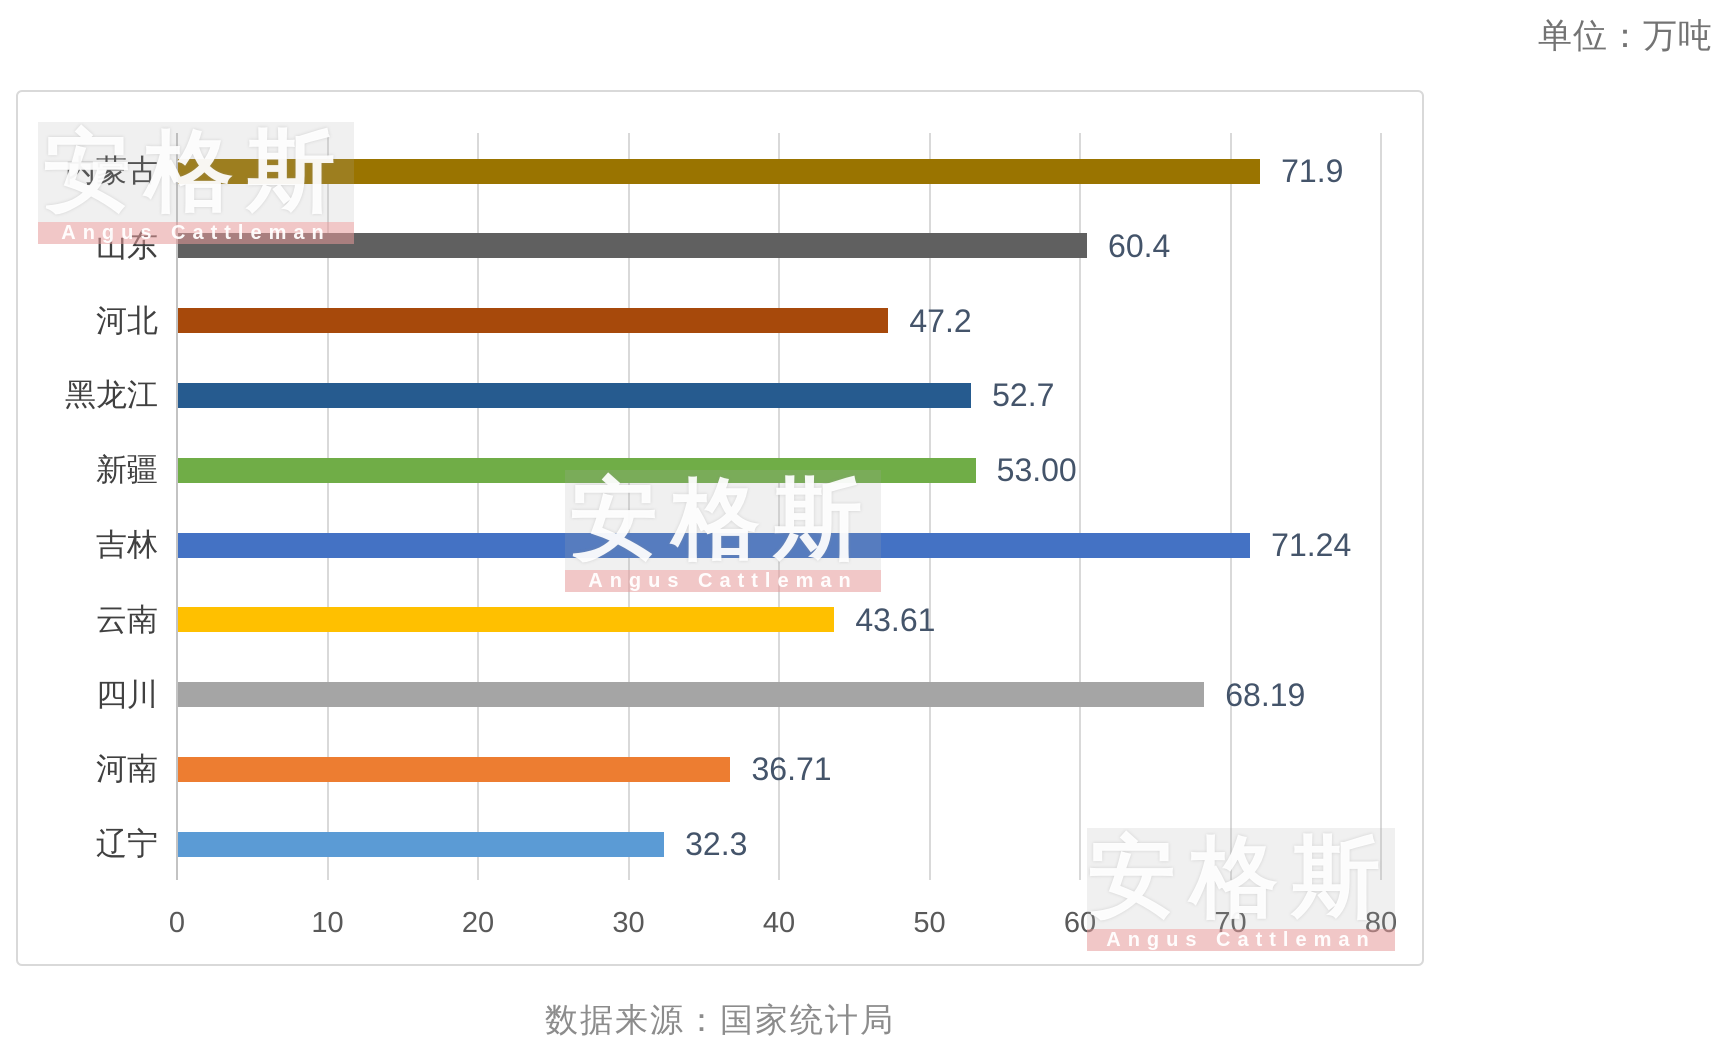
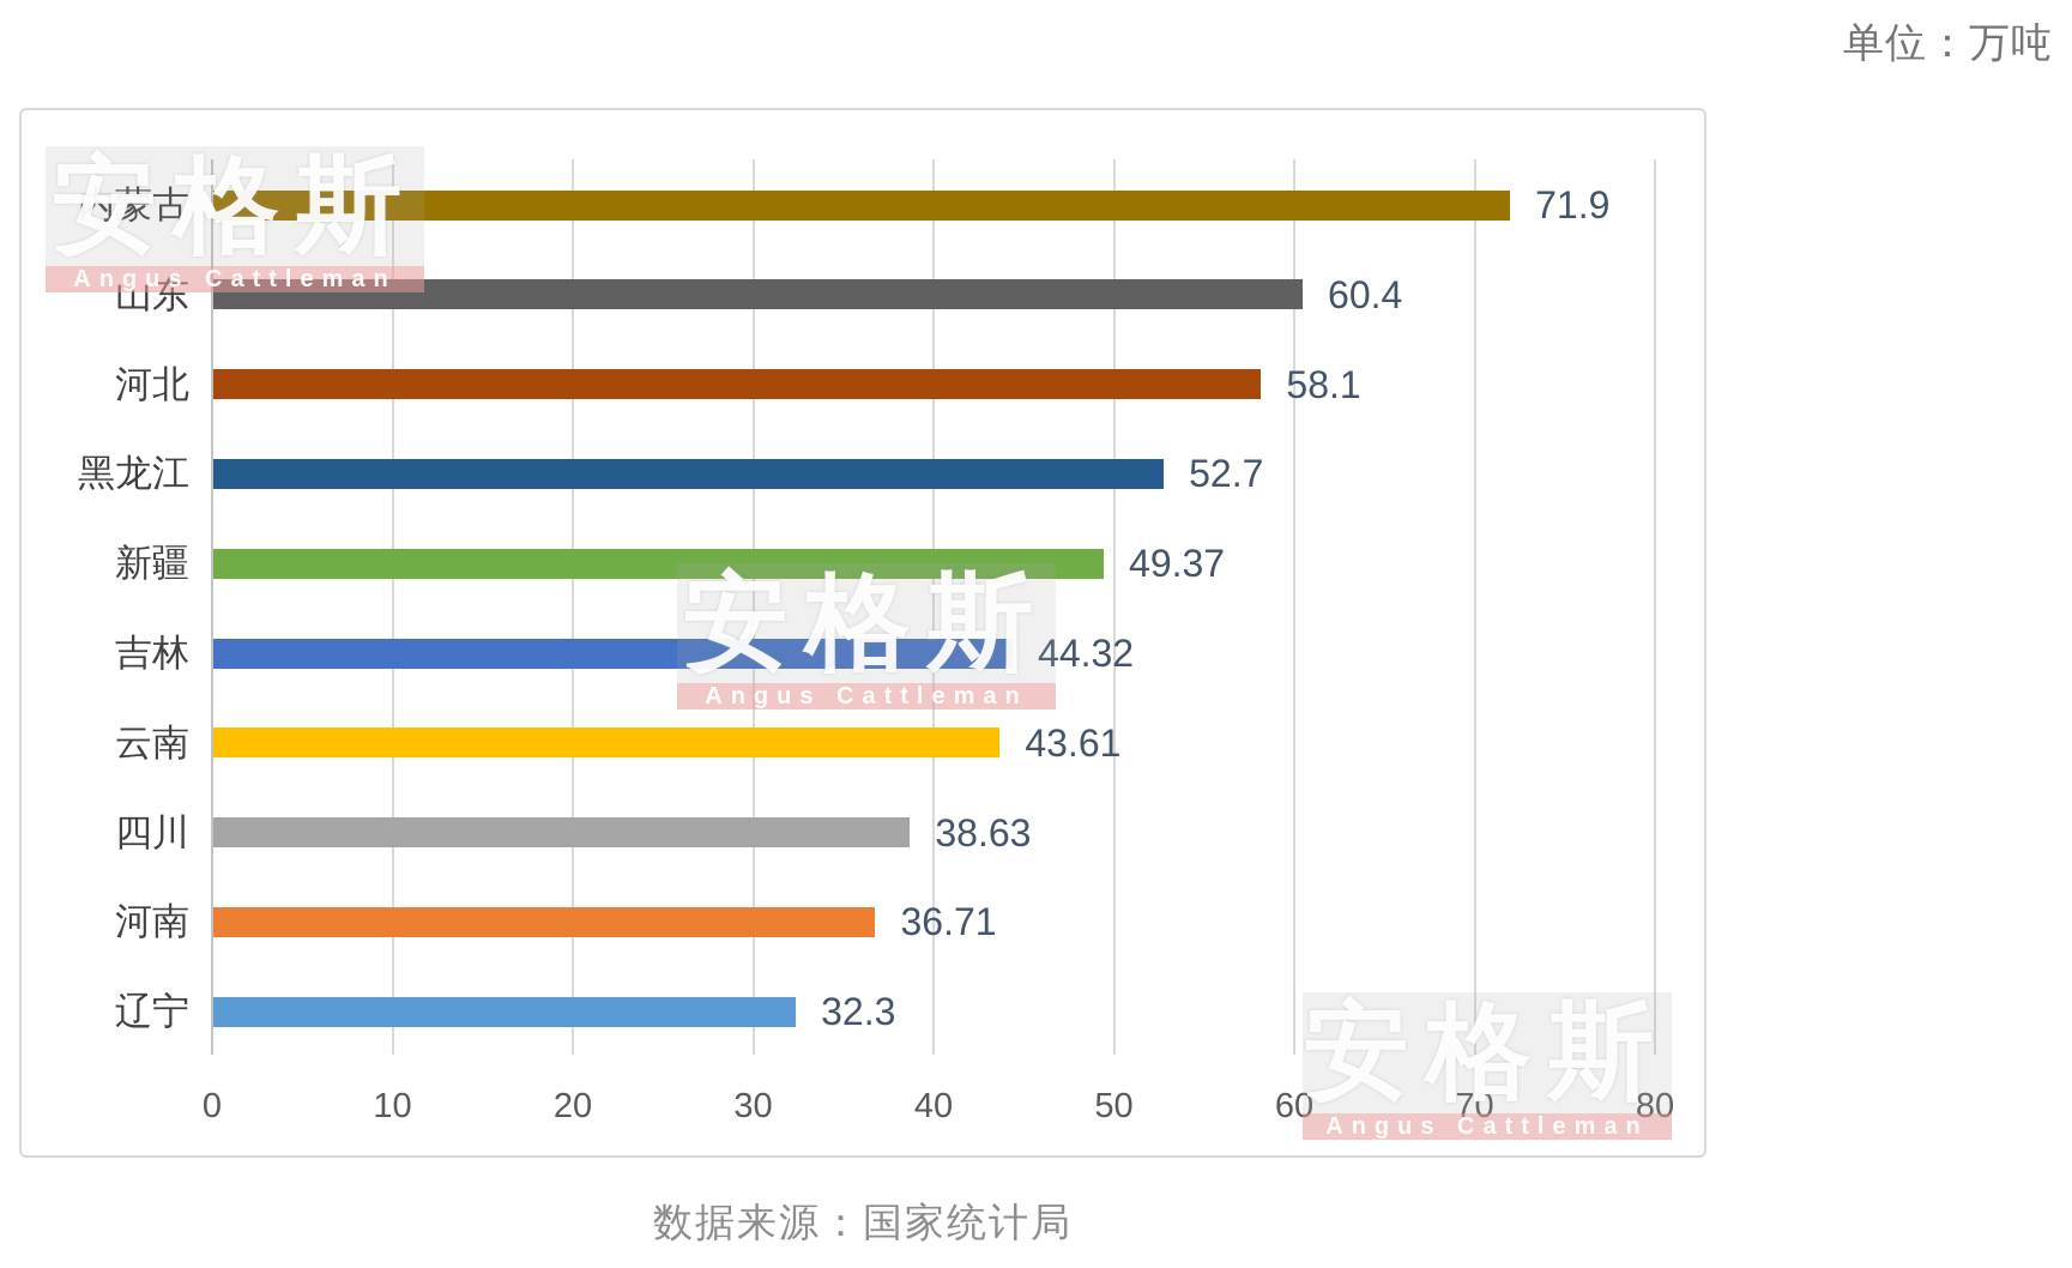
河北: 47.2 -> 58.1
新疆: 53.00 -> 49.37
吉林: 71.24 -> 44.32
四川: 68.19 -> 38.63
